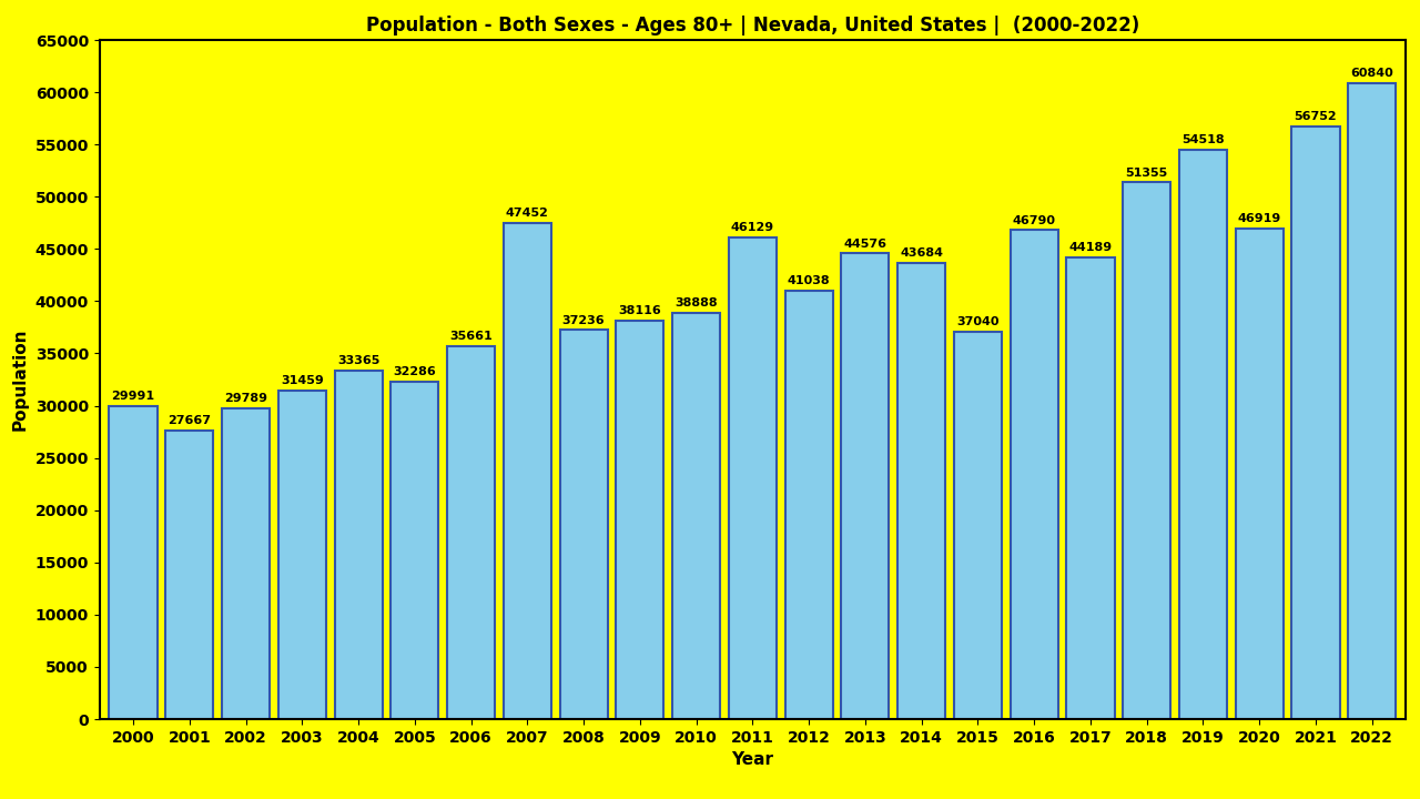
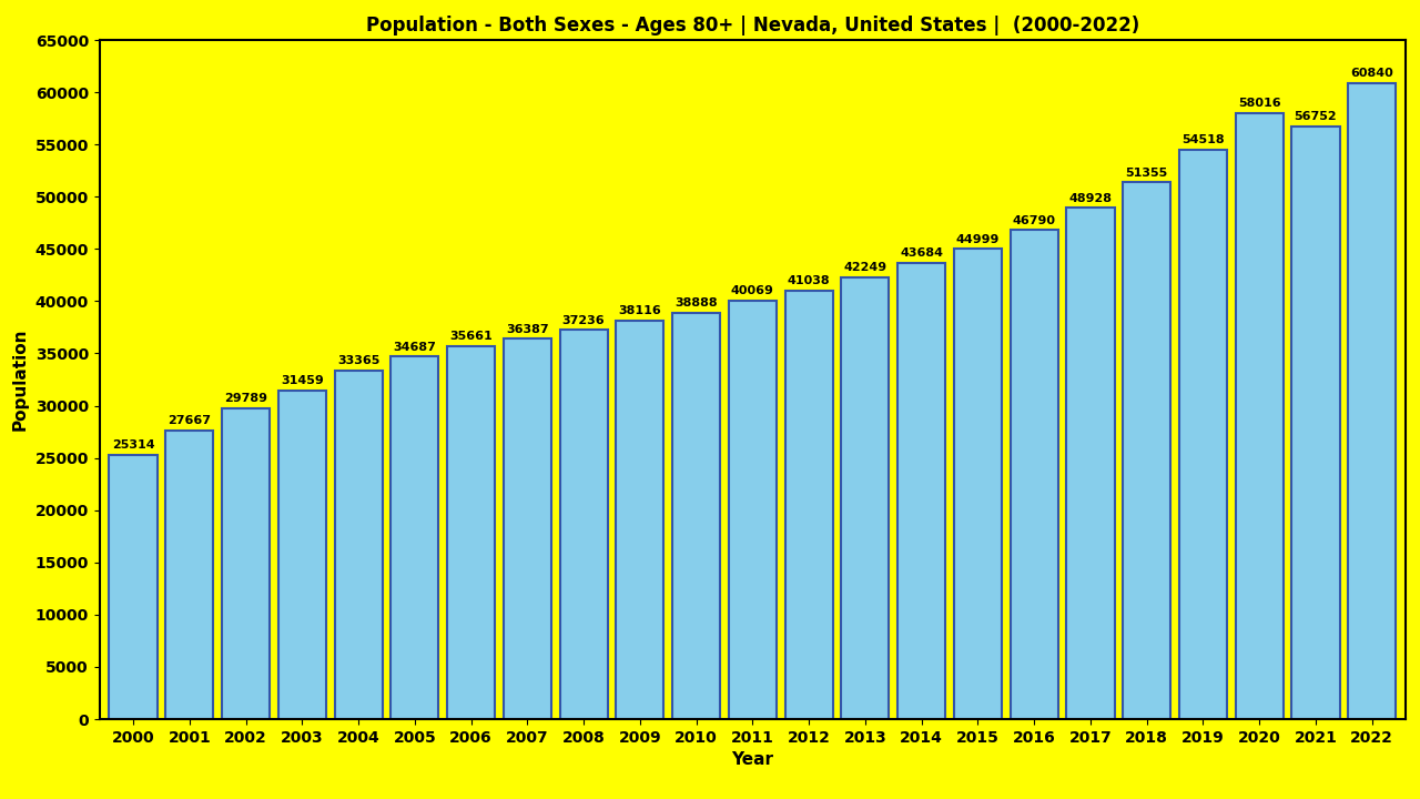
2000: 29991 -> 25314
2005: 32286 -> 34687
2007: 47452 -> 36387
2011: 46129 -> 40069
2013: 44576 -> 42249
2015: 37040 -> 44999
2017: 44189 -> 48928
2020: 46919 -> 58016
